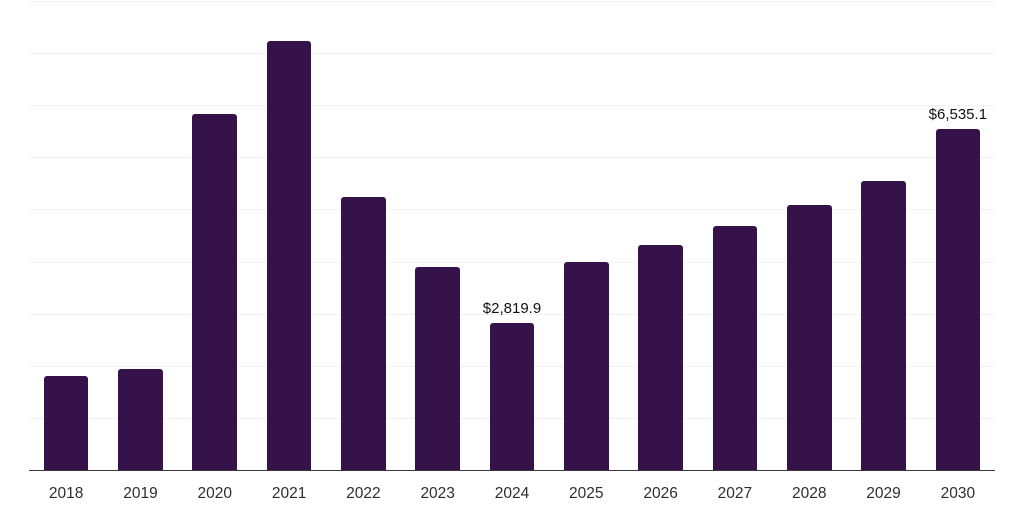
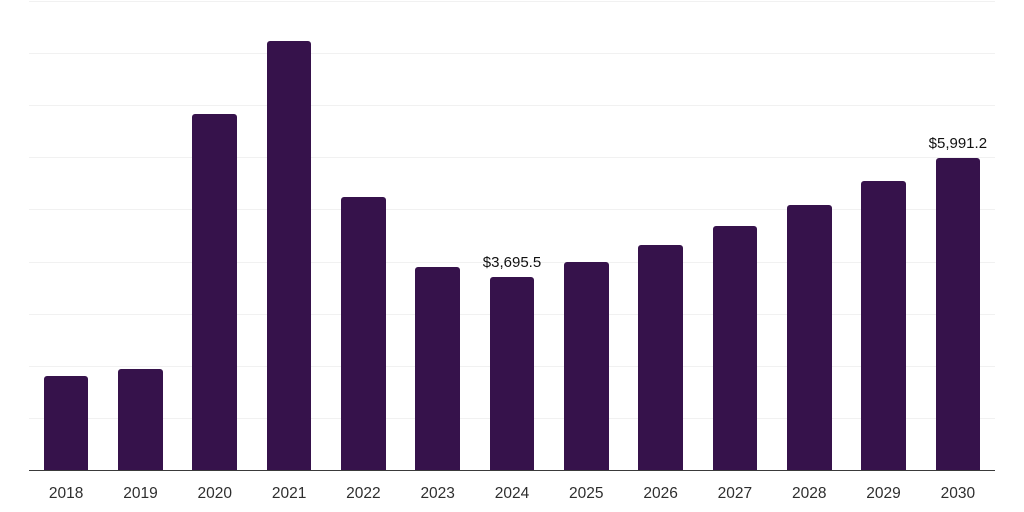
2024: $2,819.9 -> $3,695.5
2030: $6,535.1 -> $5,991.2
